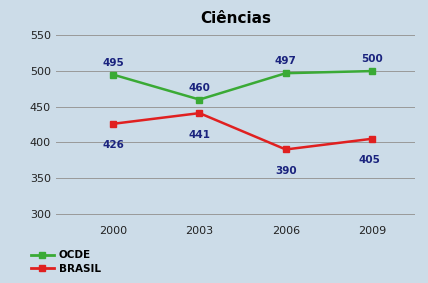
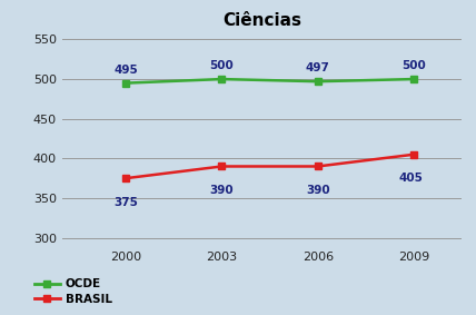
BRASIL/2000: 426 -> 375
OCDE/2003: 460 -> 500
BRASIL/2003: 441 -> 390
